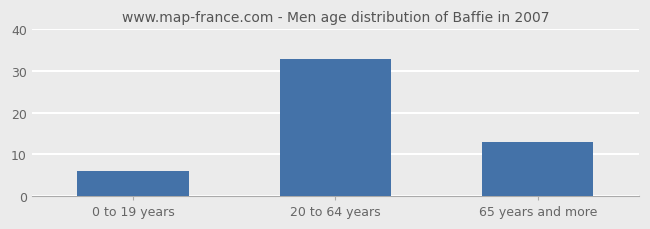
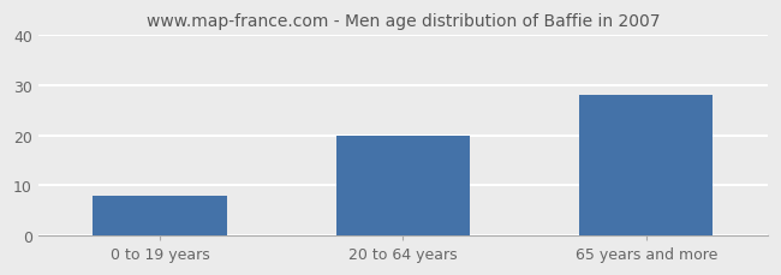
0 to 19 years: 6 -> 8
20 to 64 years: 33 -> 20
65 years and more: 13 -> 28
